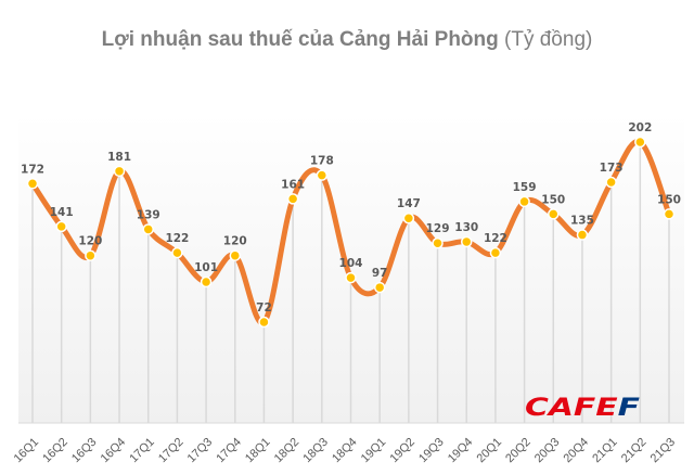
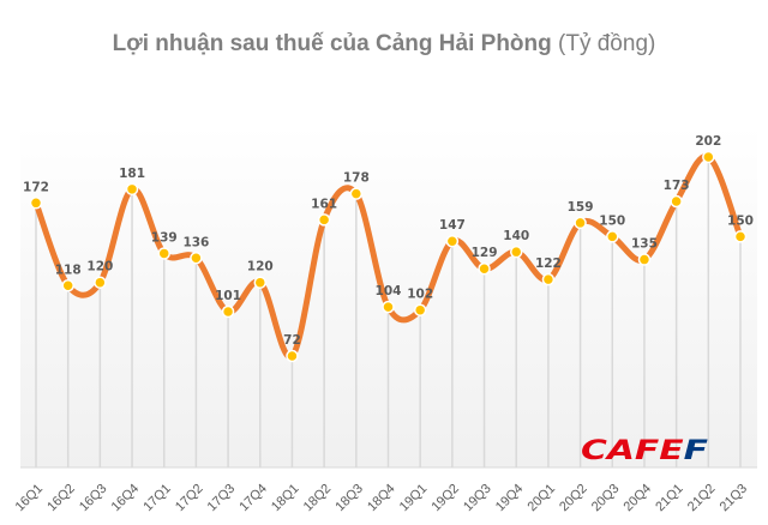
16Q2: 141 -> 118
17Q2: 122 -> 136
19Q1: 97 -> 102
19Q4: 130 -> 140
